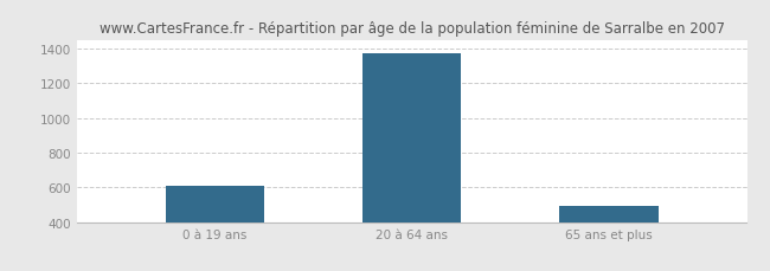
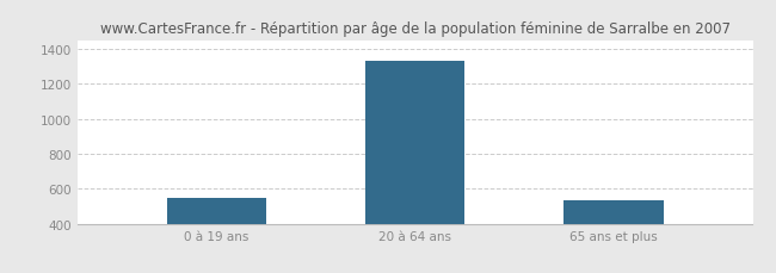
0 à 19 ans: 610 -> 550
20 à 64 ans: 1370 -> 1330
65 ans et plus: 490 -> 540
